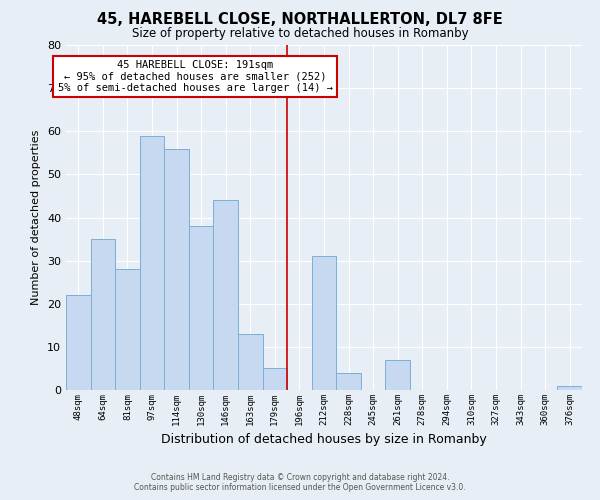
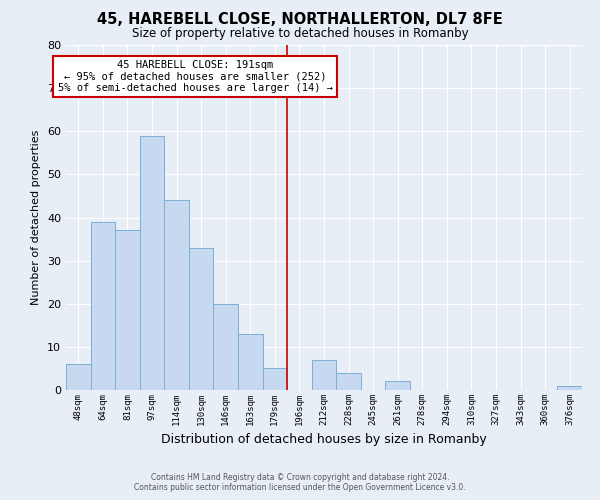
48sqm: 22 -> 6
64sqm: 35 -> 39
81sqm: 28 -> 37
114sqm: 56 -> 44
130sqm: 38 -> 33
146sqm: 44 -> 20
212sqm: 31 -> 7
261sqm: 7 -> 2
